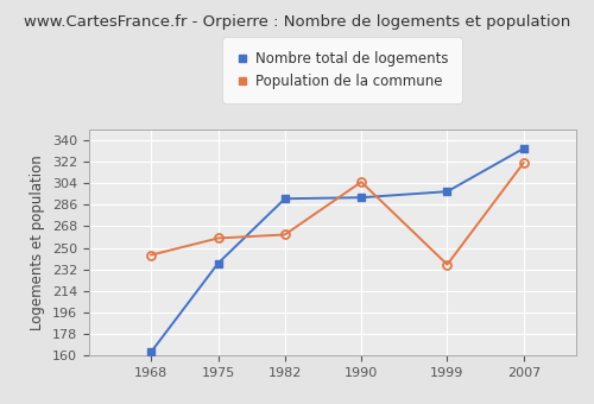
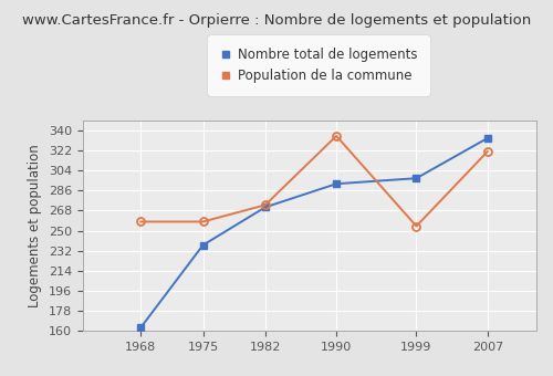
Population de la commune/1968: 244 -> 258
Nombre total de logements/1982: 291 -> 271
Population de la commune/1982: 261 -> 273
Population de la commune/1990: 305 -> 335
Population de la commune/1999: 236 -> 254
